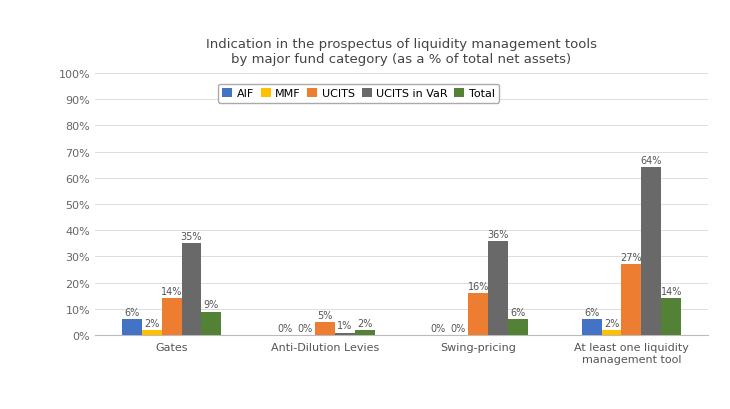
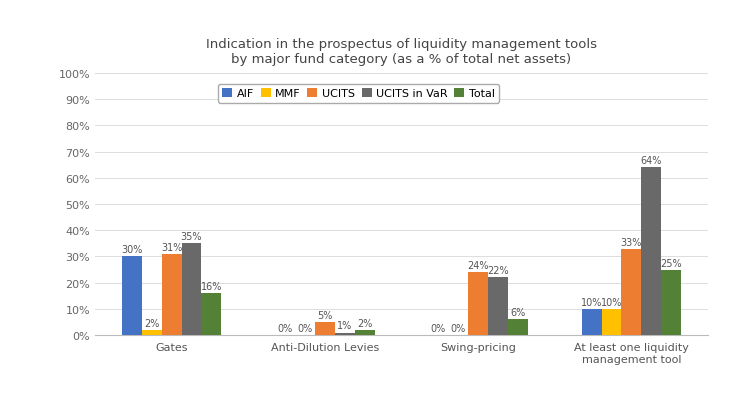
AIF/Gates: 6% -> 30%
UCITS/Gates: 14% -> 31%
Total/Gates: 9% -> 16%
UCITS/Swing-pricing: 16% -> 24%
UCITS in VaR/Swing-pricing: 36% -> 22%
AIF/At least one liquidity management tool: 6% -> 10%
MMF/At least one liquidity management tool: 2% -> 10%
UCITS/At least one liquidity management tool: 27% -> 33%
Total/At least one liquidity management tool: 14% -> 25%
